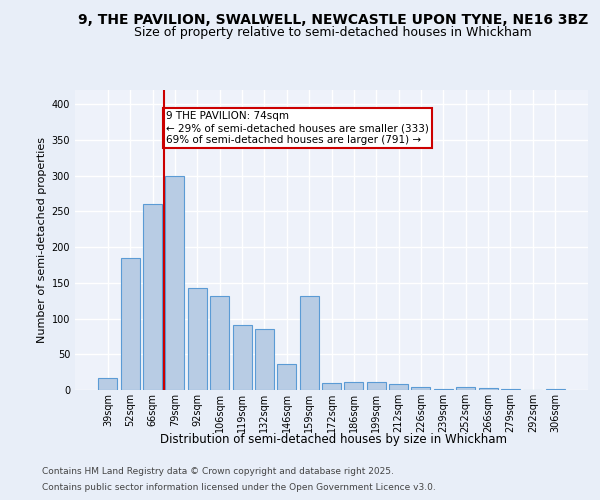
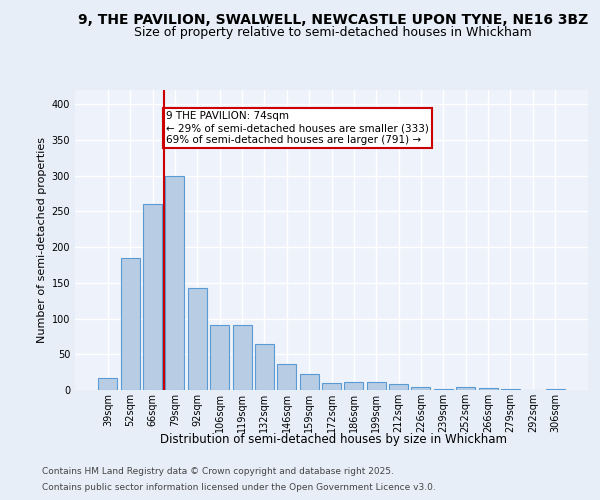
106sqm: 132 -> 91
132sqm: 86 -> 64
159sqm: 132 -> 23
